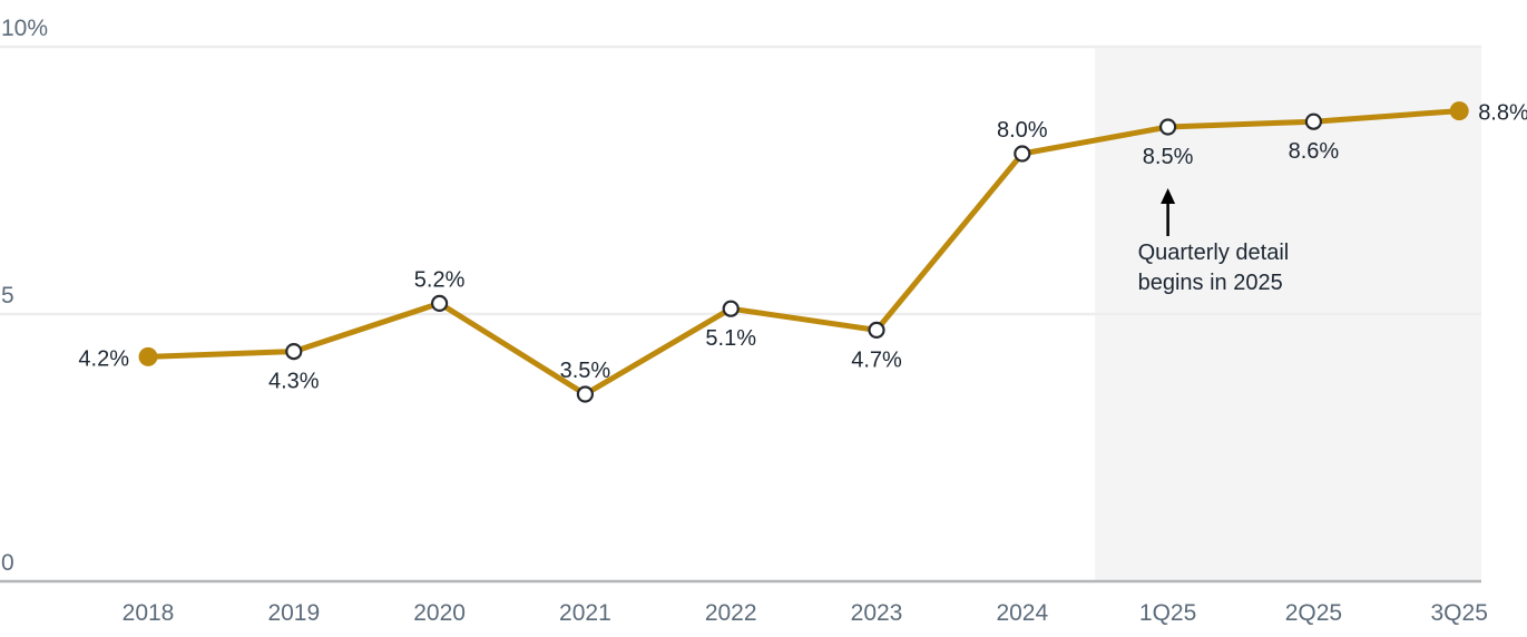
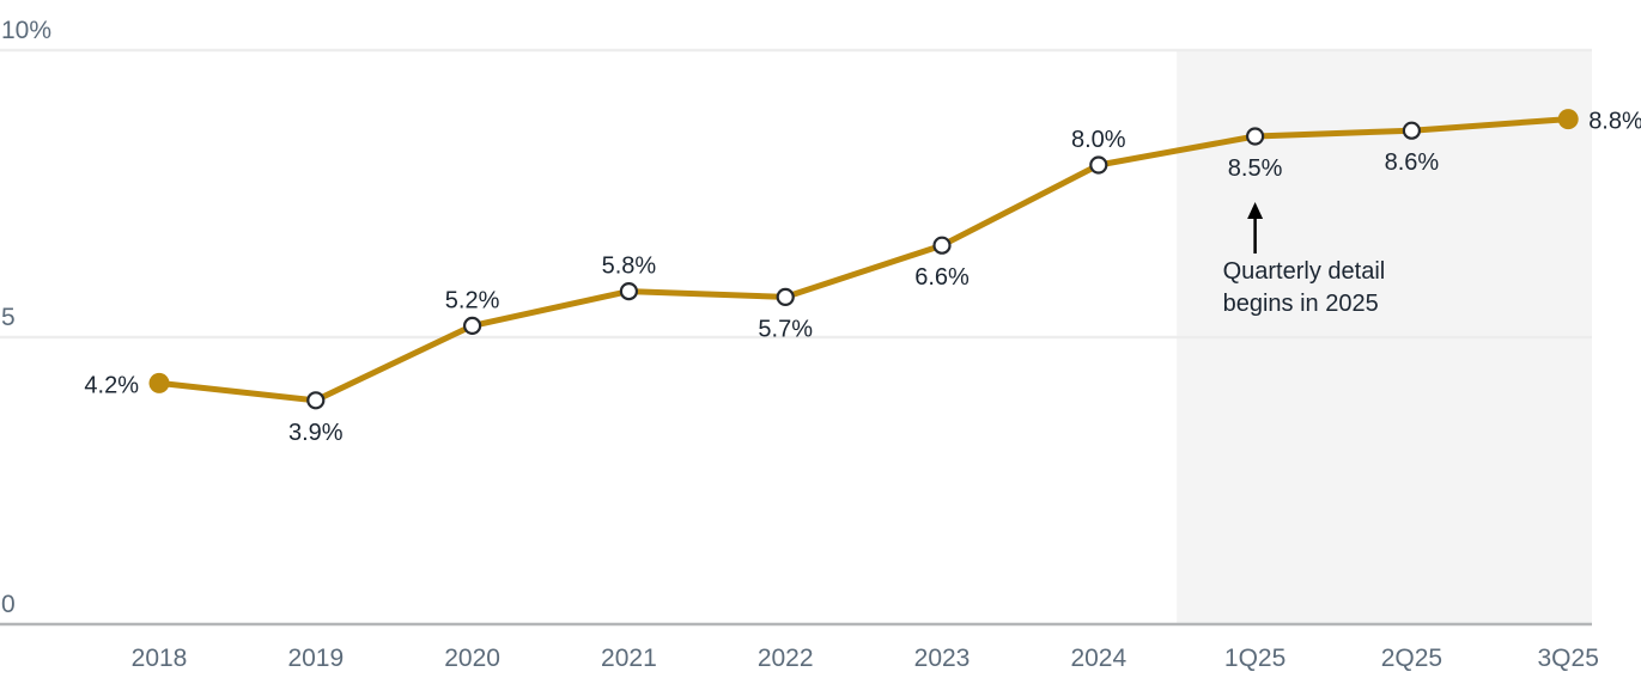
2019: 4.3% -> 3.9%
2021: 3.5% -> 5.8%
2022: 5.1% -> 5.7%
2023: 4.7% -> 6.6%
